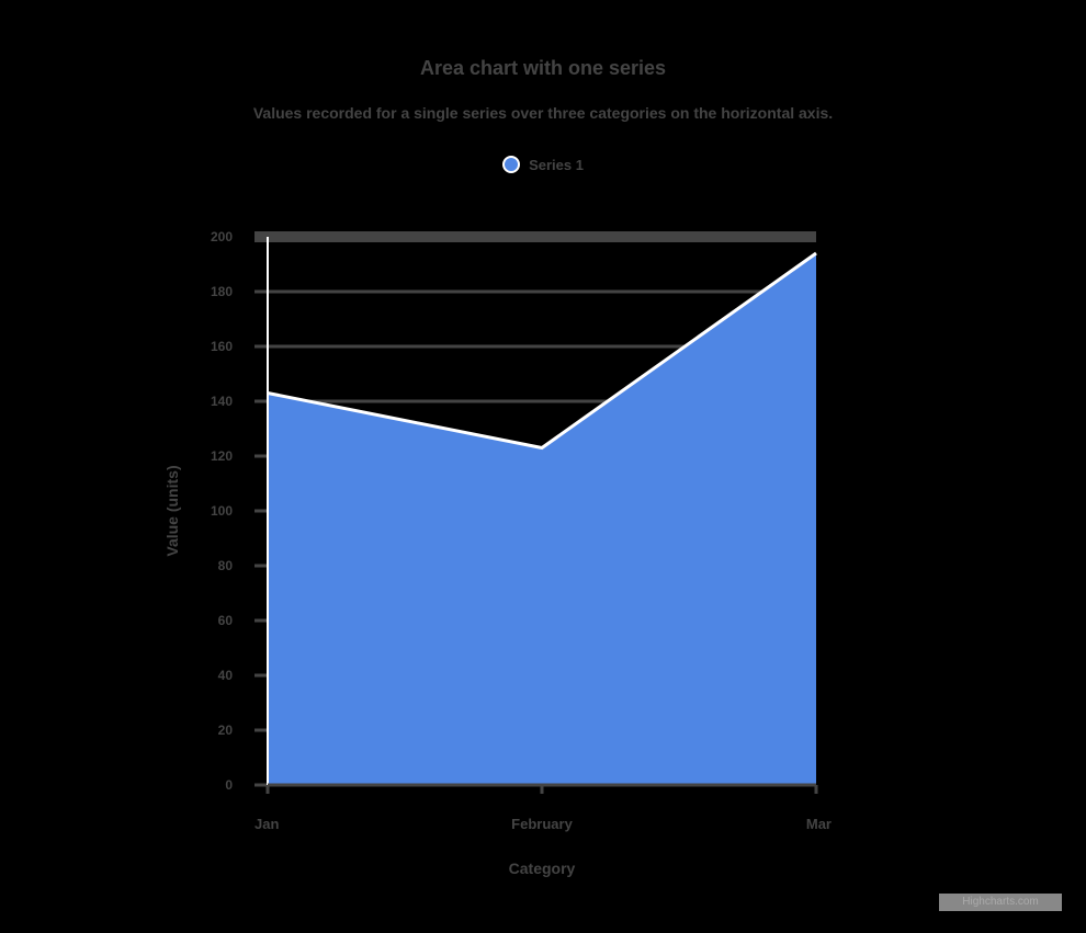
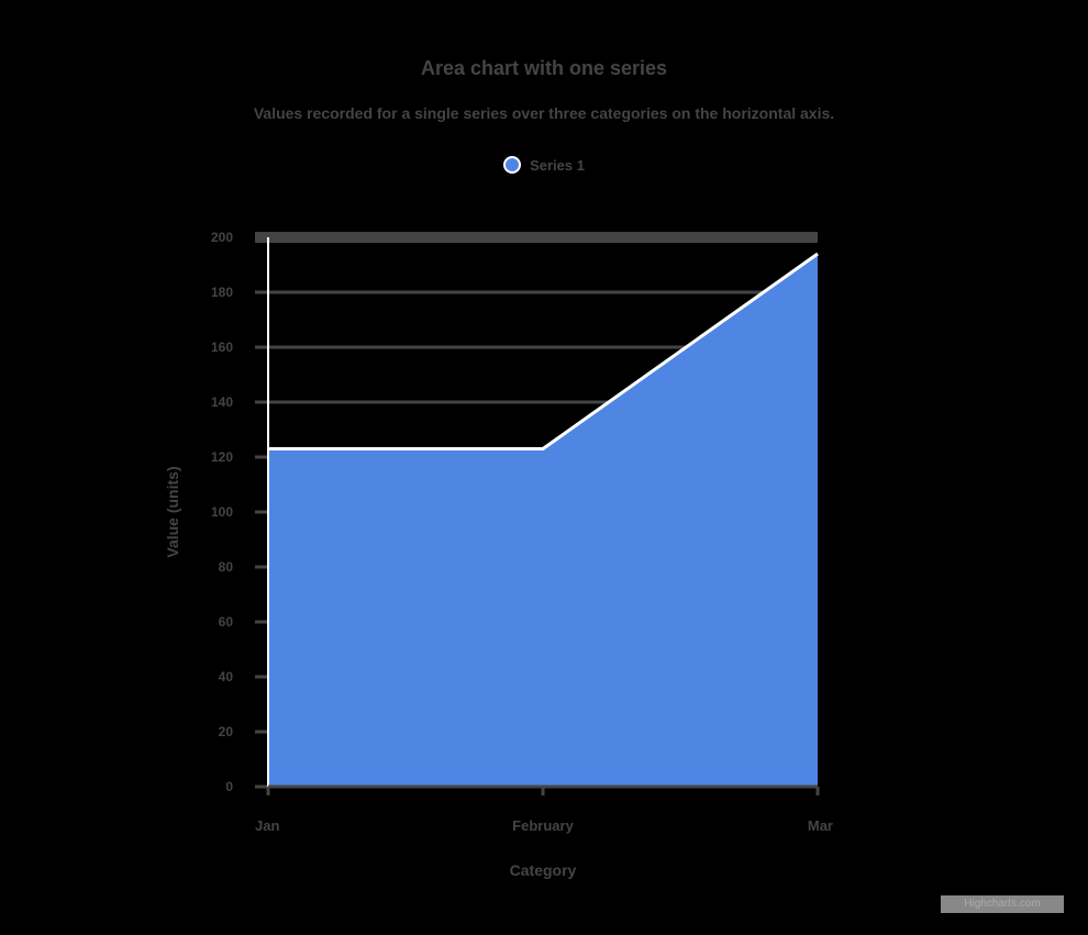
Jan: 143 -> 123
